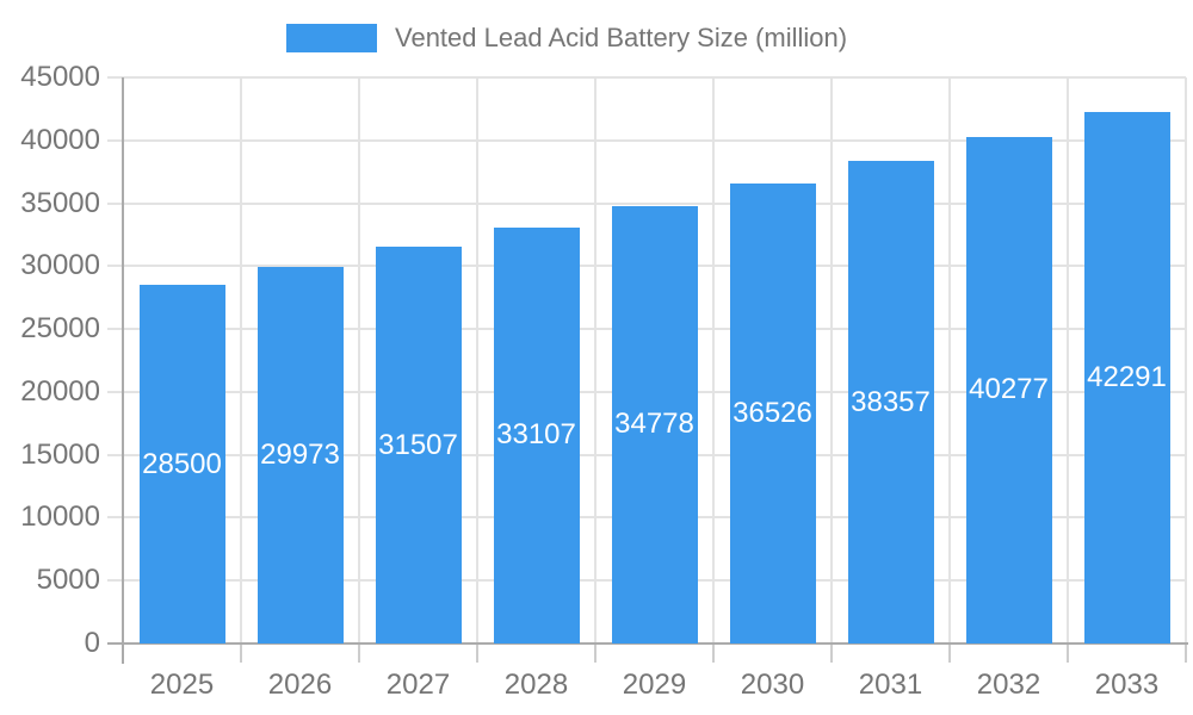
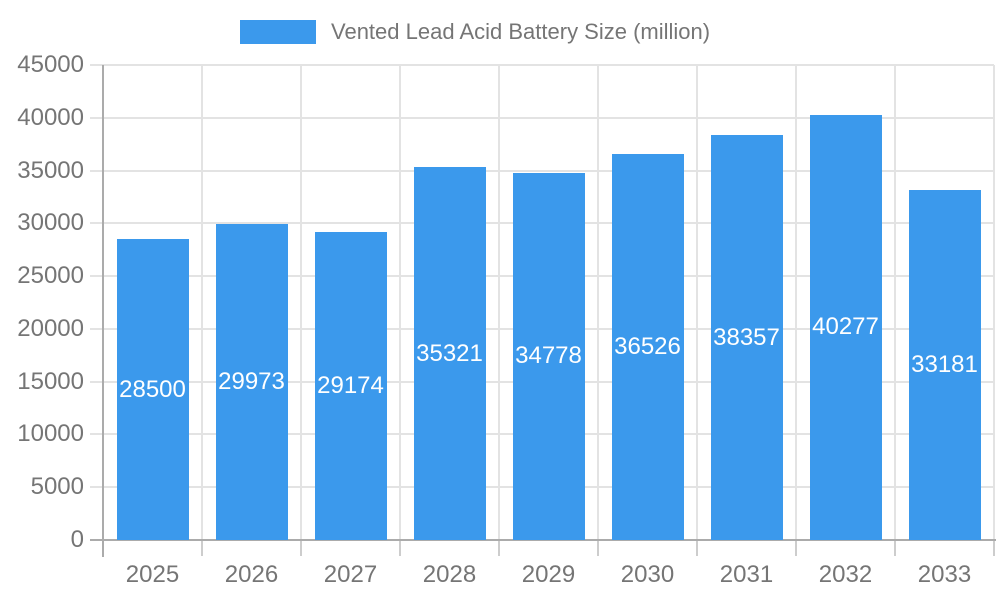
2027: 31507 -> 29174
2028: 33107 -> 35321
2033: 42291 -> 33181
